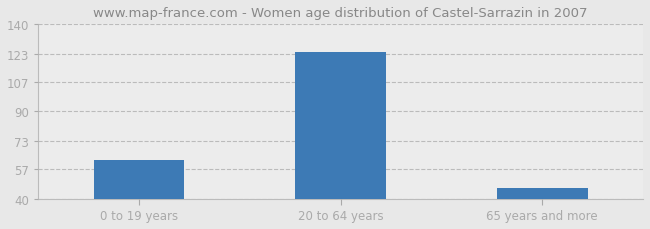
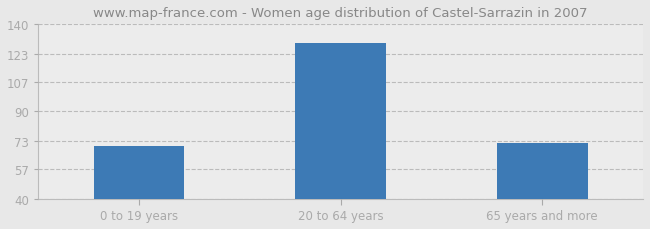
0 to 19 years: 62 -> 70
20 to 64 years: 124 -> 129
65 years and more: 46 -> 72
